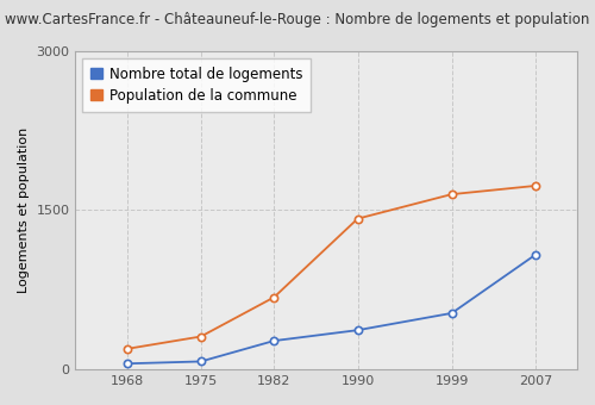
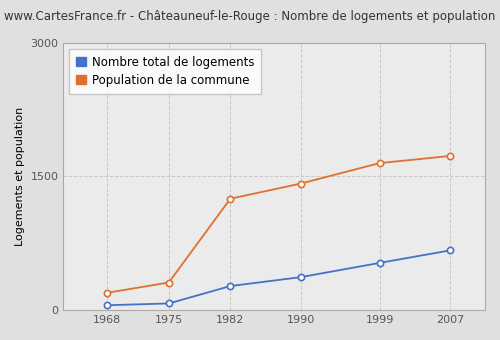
Population de la commune/1982: 680 -> 1250
Nombre total de logements/2007: 1080 -> 670
